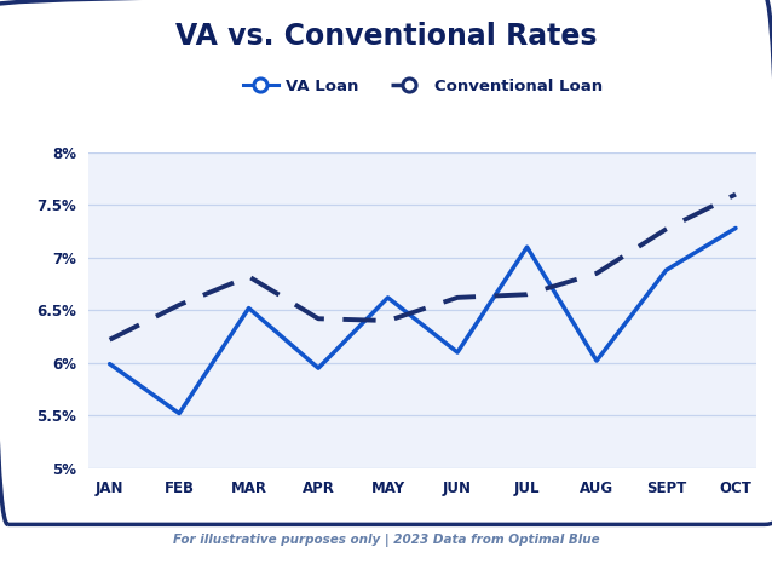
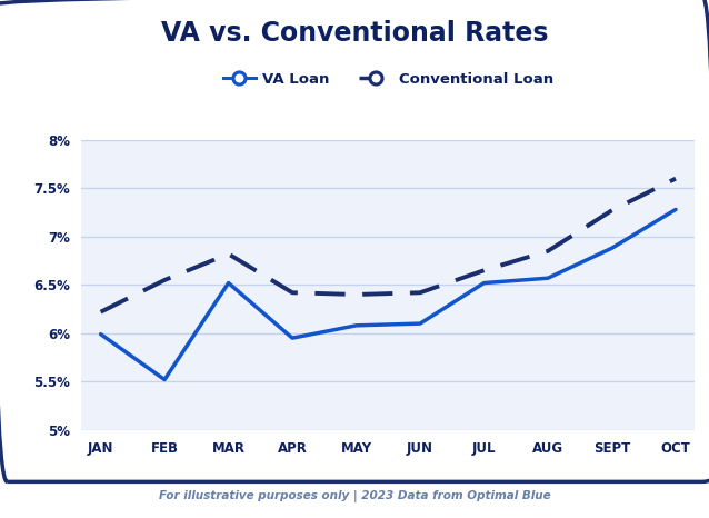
VA Loan/MAY: 6.62% -> 6.08%
Conventional Loan/JUN: 6.62% -> 6.42%
VA Loan/JUL: 7.10% -> 6.52%
VA Loan/AUG: 6.02% -> 6.57%
